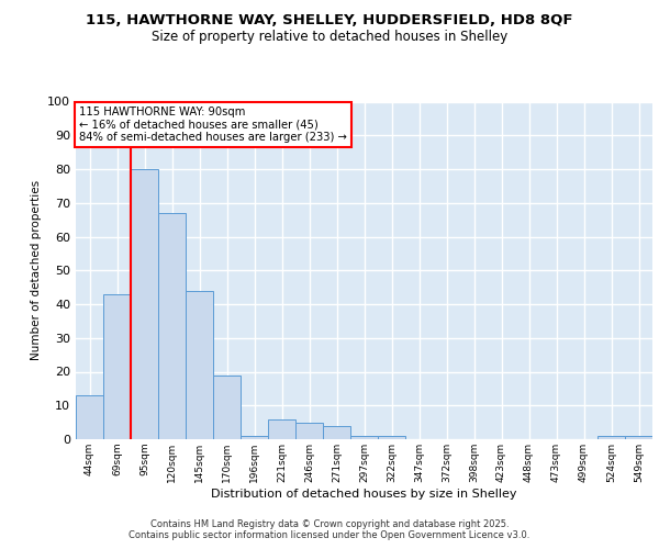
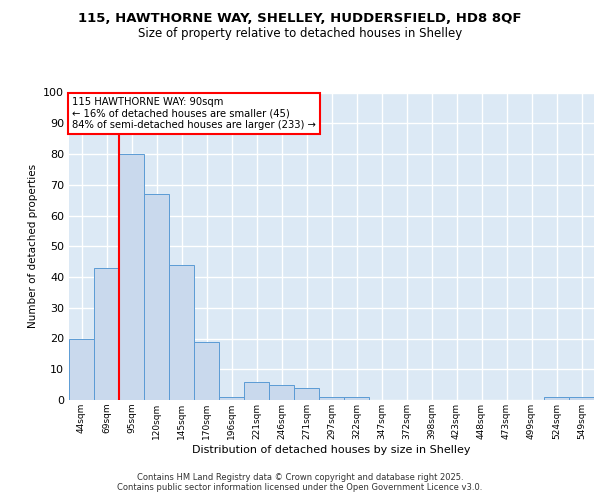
44sqm: 13 -> 20
